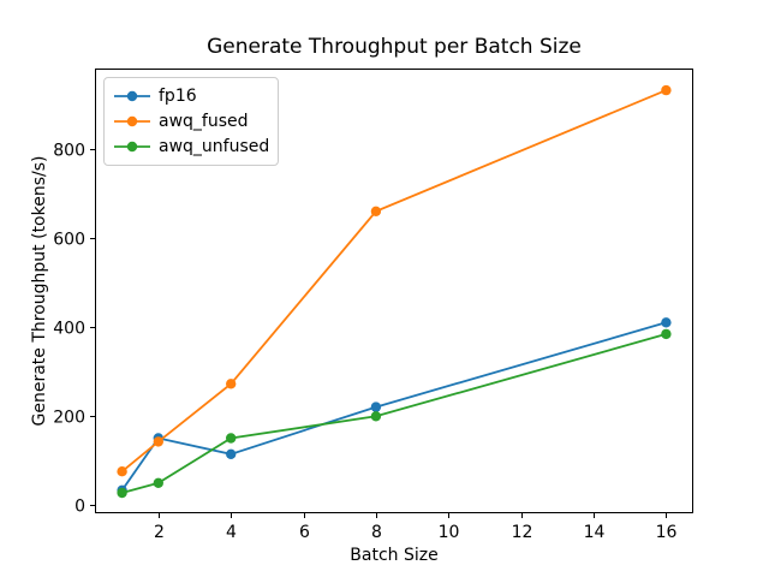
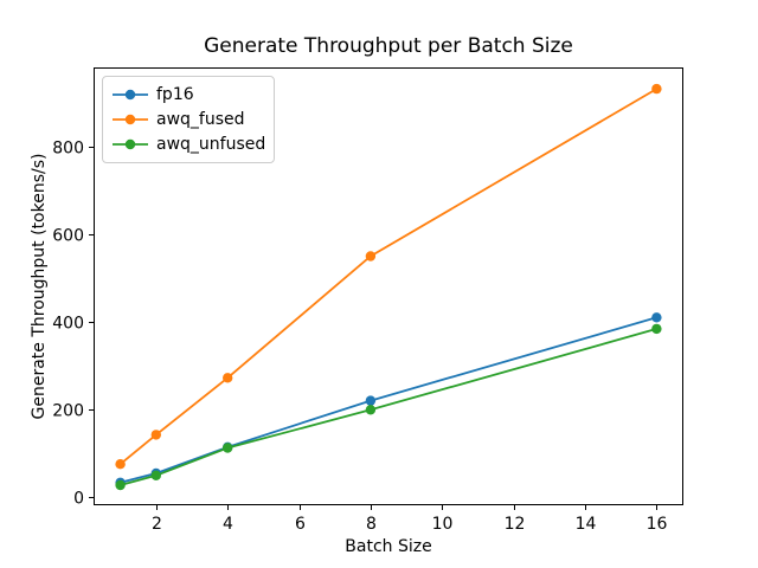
fp16/2: 150 -> 50
awq_unfused/4: 150 -> 110
awq_fused/8: 660 -> 550
